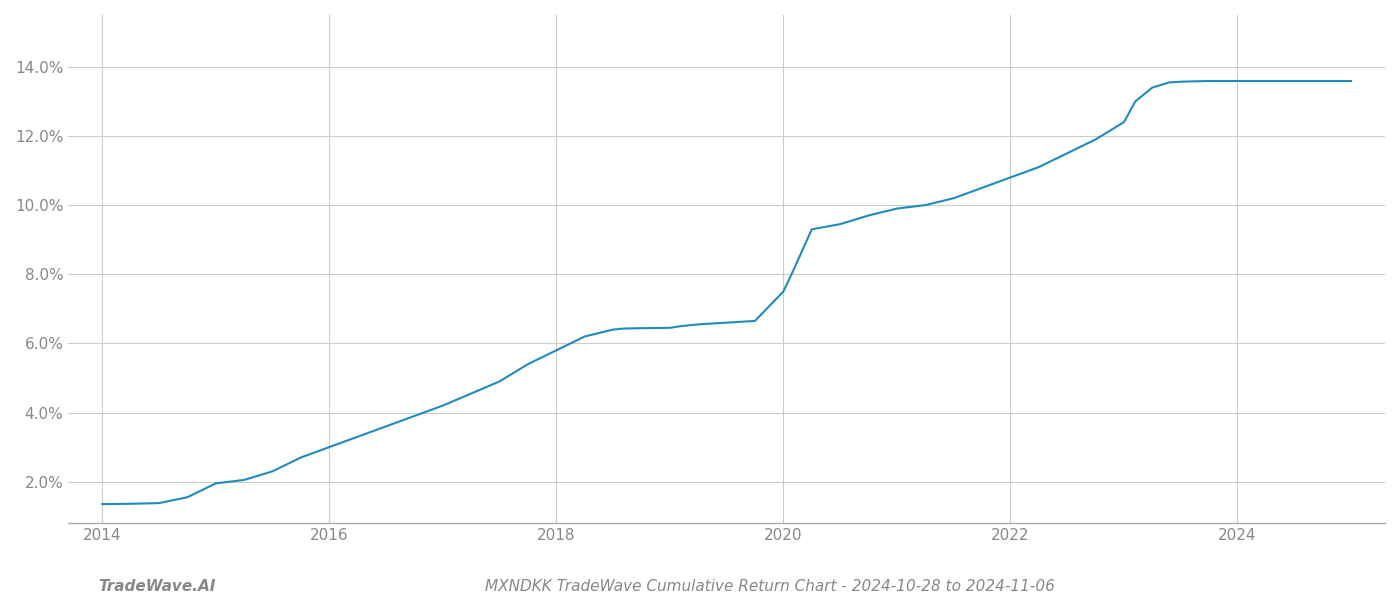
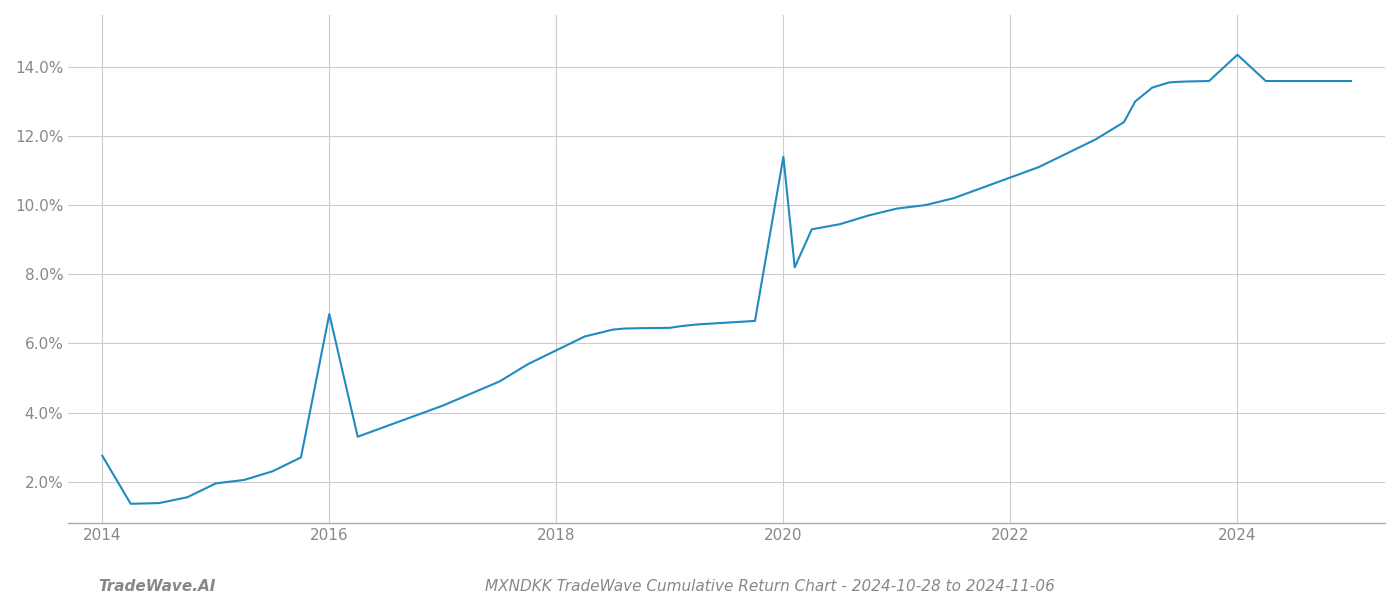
2014: 1.35% -> 2.75%
2016: 3.00% -> 6.85%
2020: 7.50% -> 11.40%
2024: 13.59% -> 14.35%
